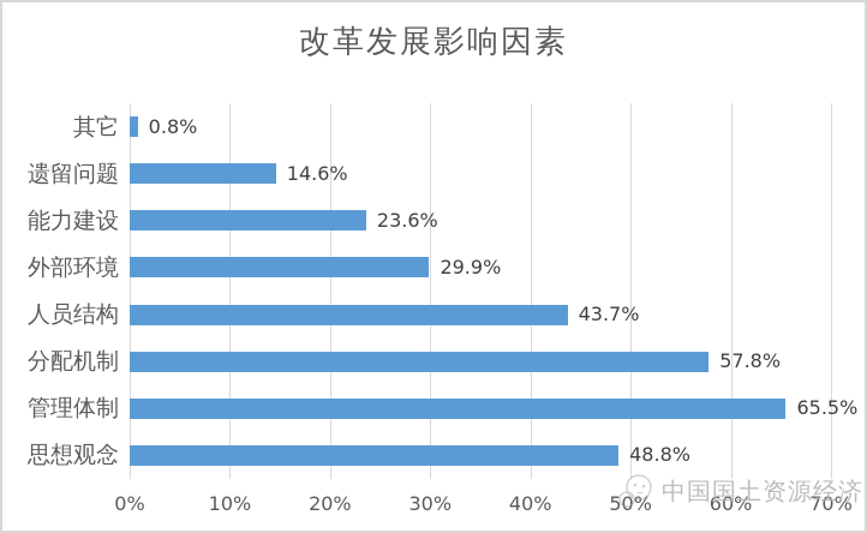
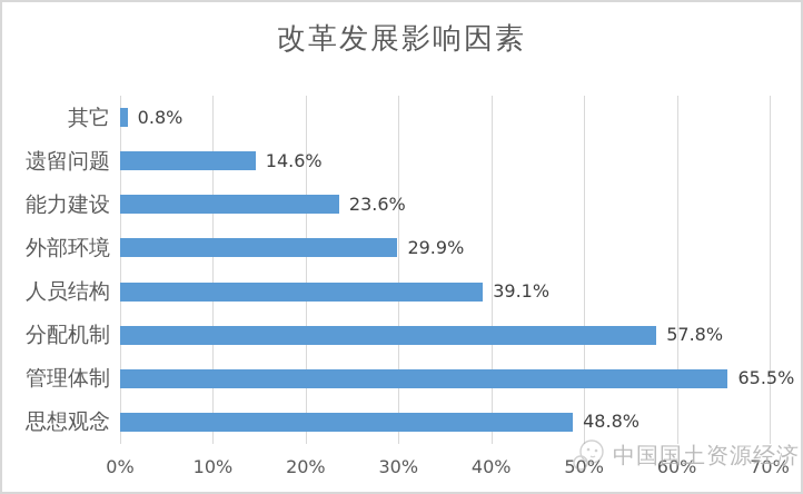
人员结构: 43.7% -> 39.1%
